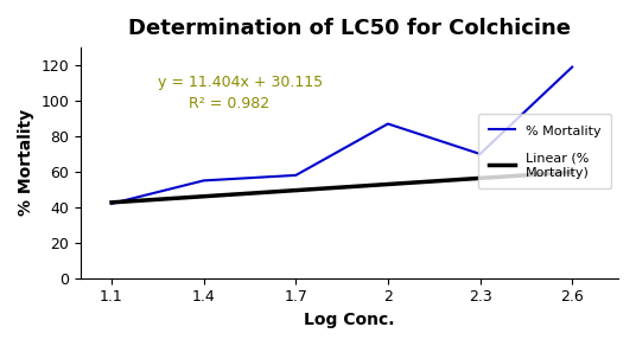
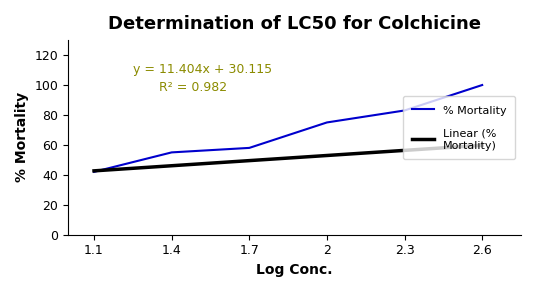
2: 87 -> 75
2.3: 70 -> 83
2.6: 119 -> 100
